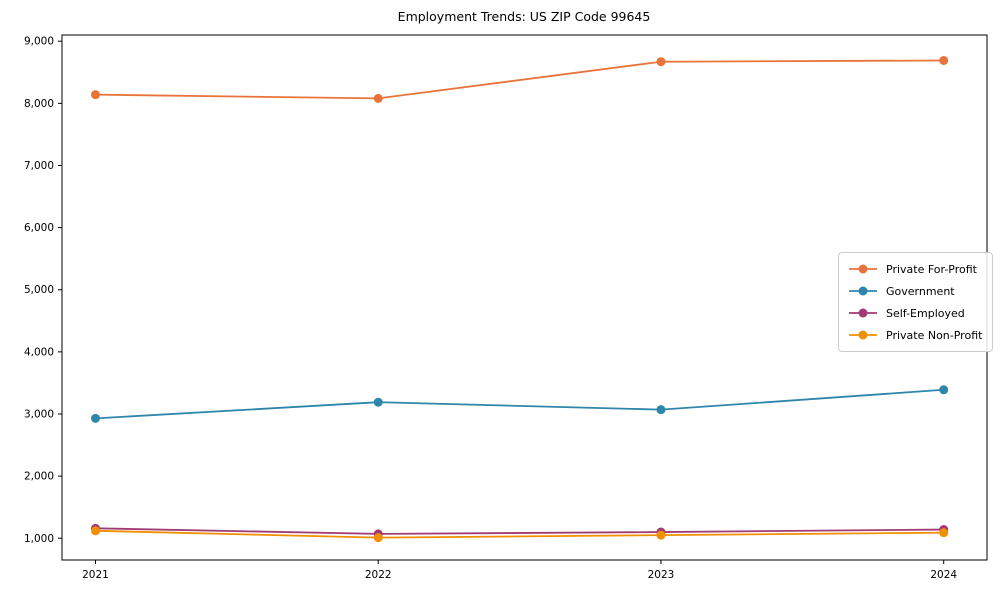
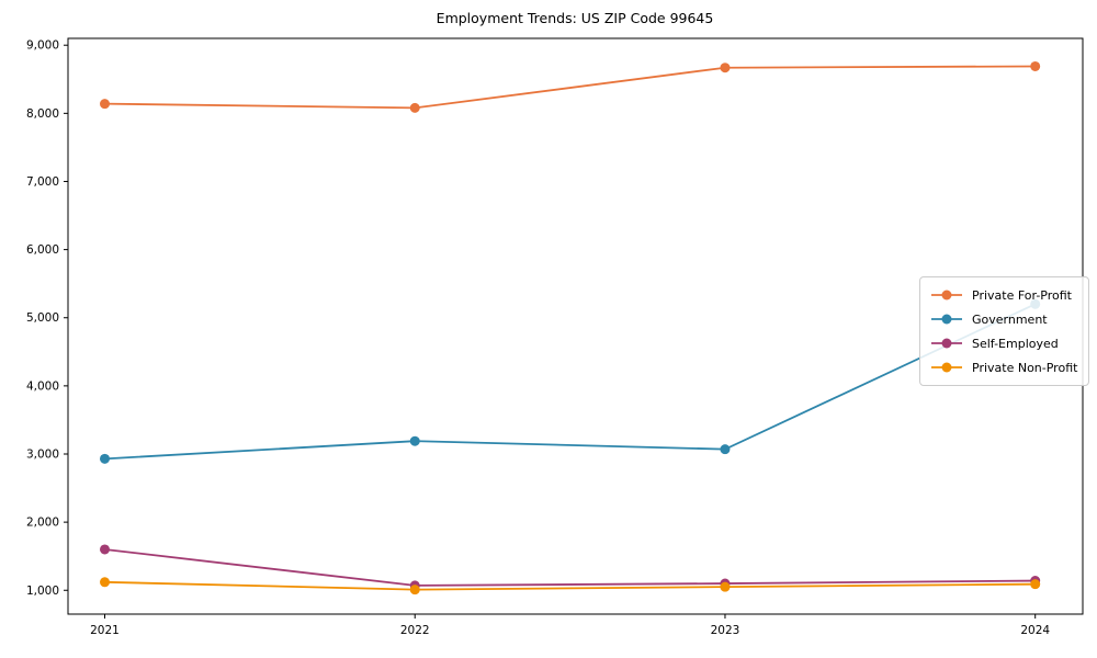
Self-Employed/2021: 1200 -> 1600
Government/2024: 3400 -> 5200
